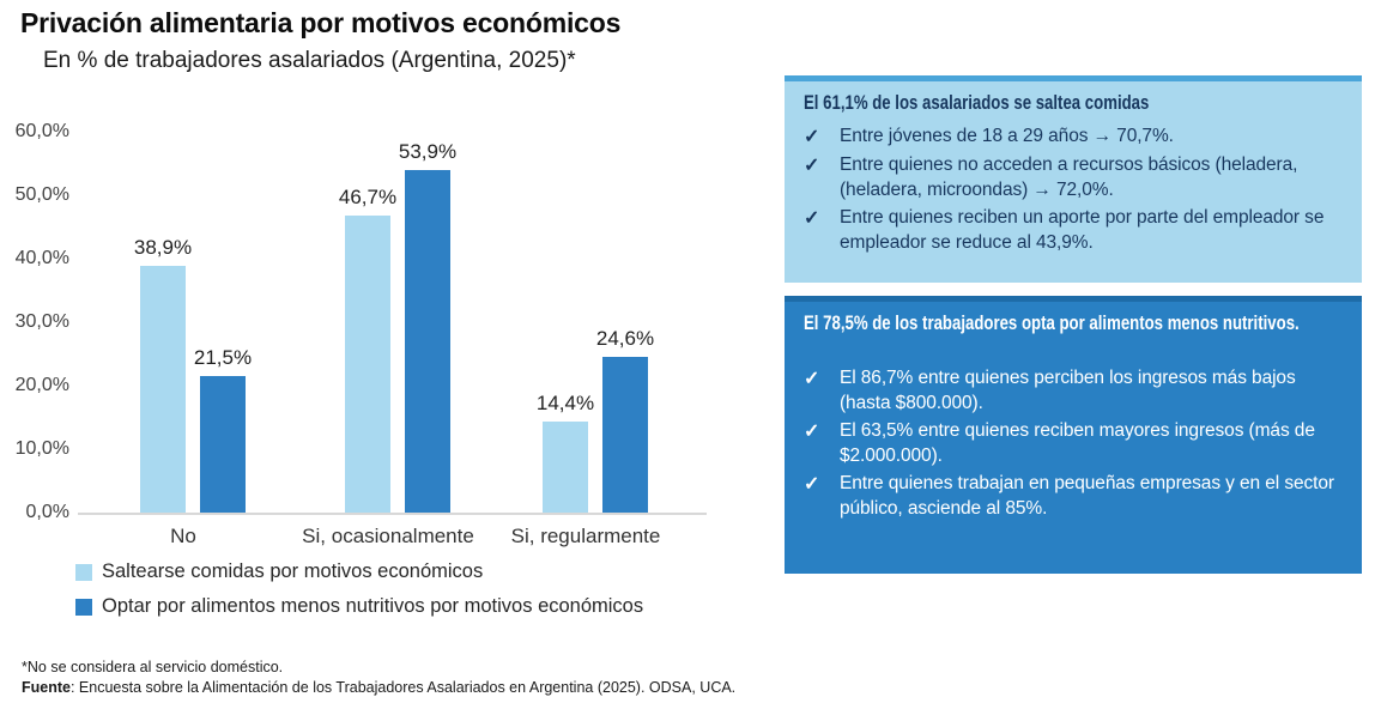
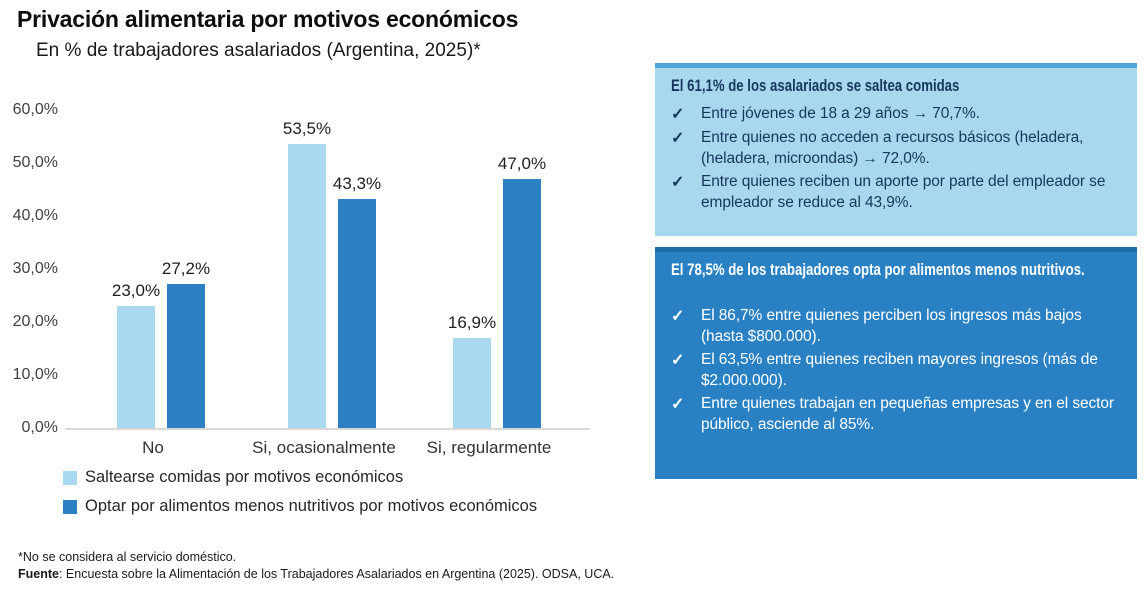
Saltearse comidas por motivos económicos/No: 38,9% -> 23,0%
Optar por alimentos menos nutritivos por motivos económicos/No: 21,5% -> 27,2%
Saltearse comidas por motivos económicos/Si, ocasionalmente: 46,7% -> 53,5%
Optar por alimentos menos nutritivos por motivos económicos/Si, ocasionalmente: 53,9% -> 43,3%
Saltearse comidas por motivos económicos/Si, regularmente: 14,4% -> 16,9%
Optar por alimentos menos nutritivos por motivos económicos/Si, regularmente: 24,6% -> 47,0%
